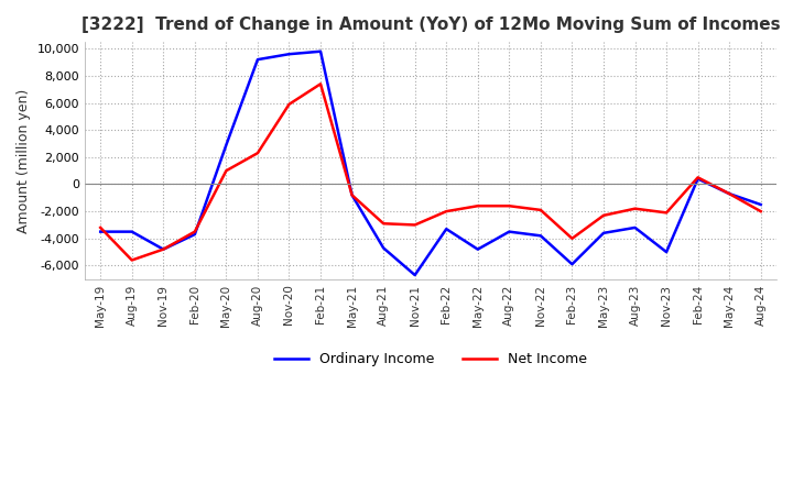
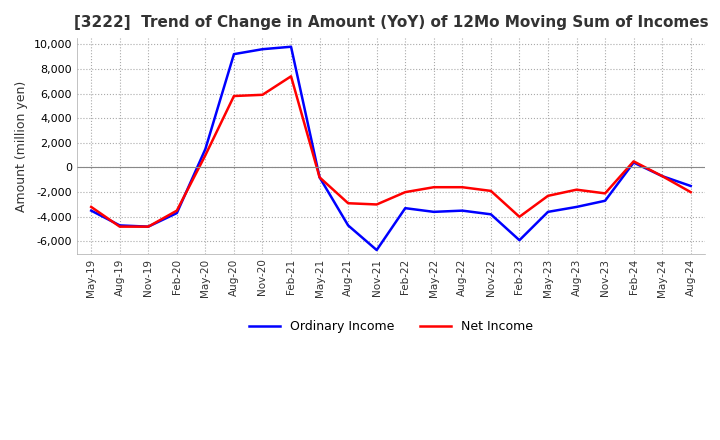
Ordinary Income/Aug-19: -3,500 -> -4,700
Net Income/Aug-19: -5,600 -> -4,800
Ordinary Income/May-20: 2,900 -> 1,500
Net Income/Aug-20: 2,300 -> 5,800
Ordinary Income/May-22: -4,800 -> -3,600
Ordinary Income/Nov-23: -5,000 -> -2,700
